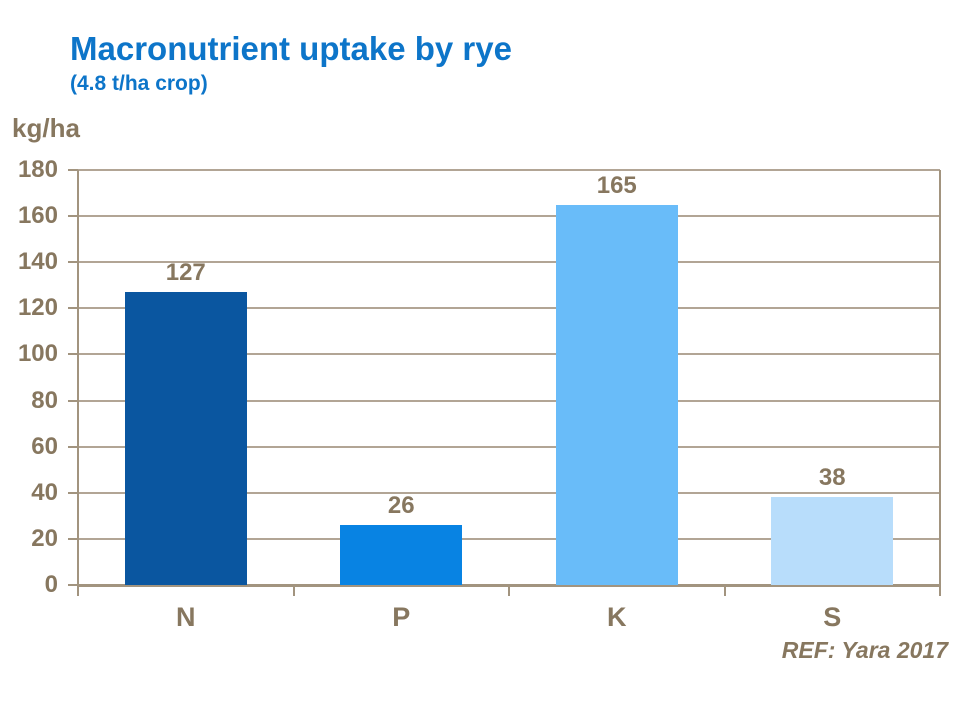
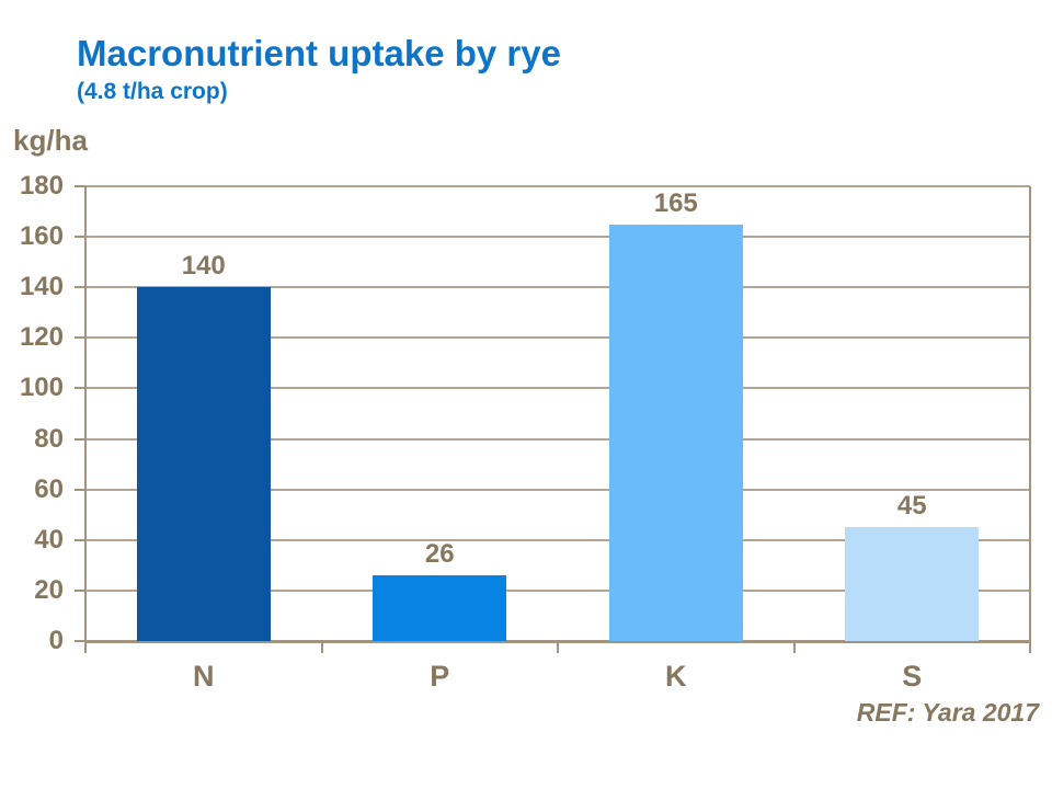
N: 127 -> 140
S: 38 -> 45
